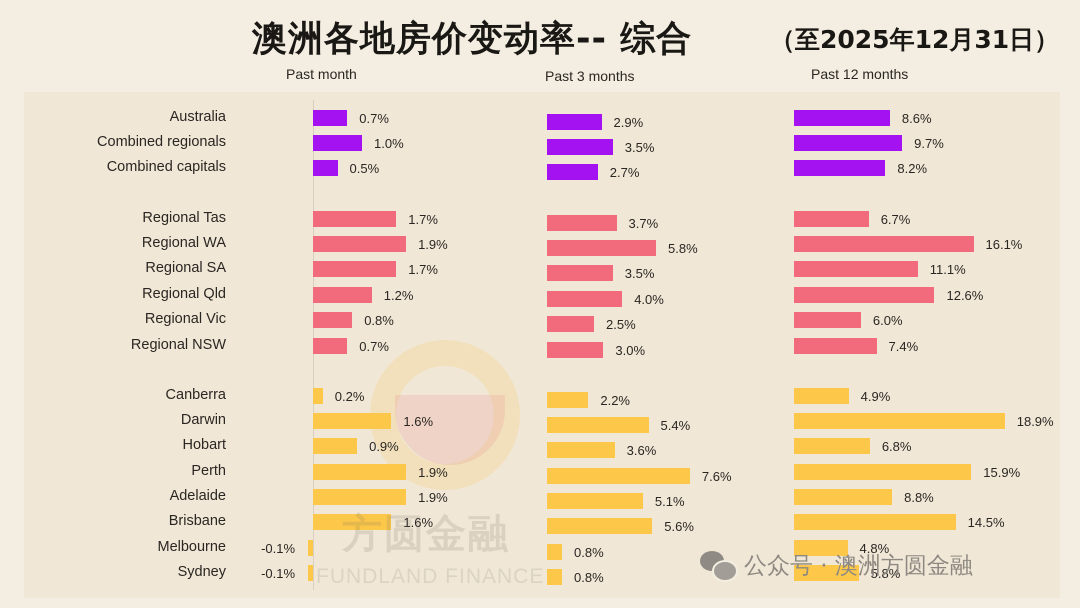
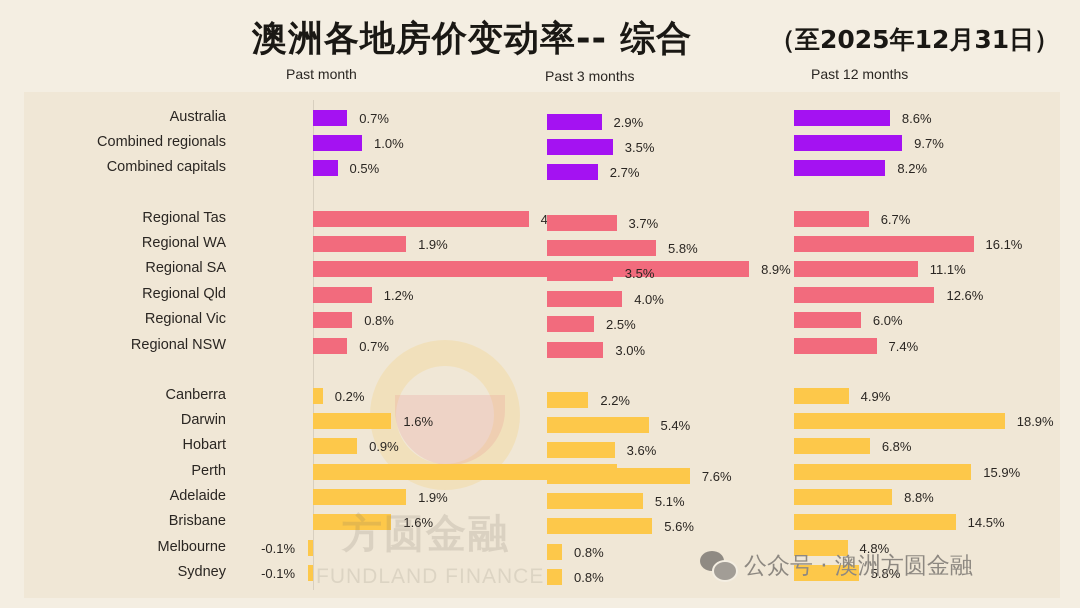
Past month/Regional Tas: 1.7% -> 4.4%
Past month/Regional SA: 1.7% -> 8.9%
Past month/Perth: 1.9% -> 6.2%
